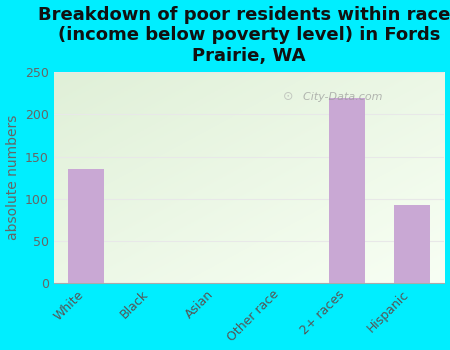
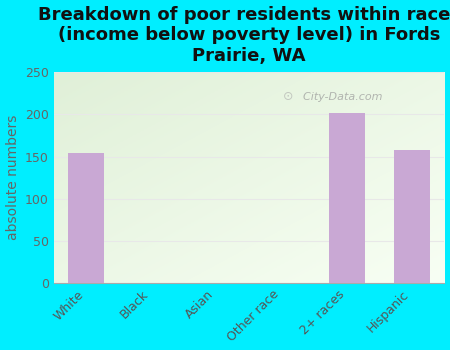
White: 135 -> 154
2+ races: 220 -> 202
Hispanic: 93 -> 158
